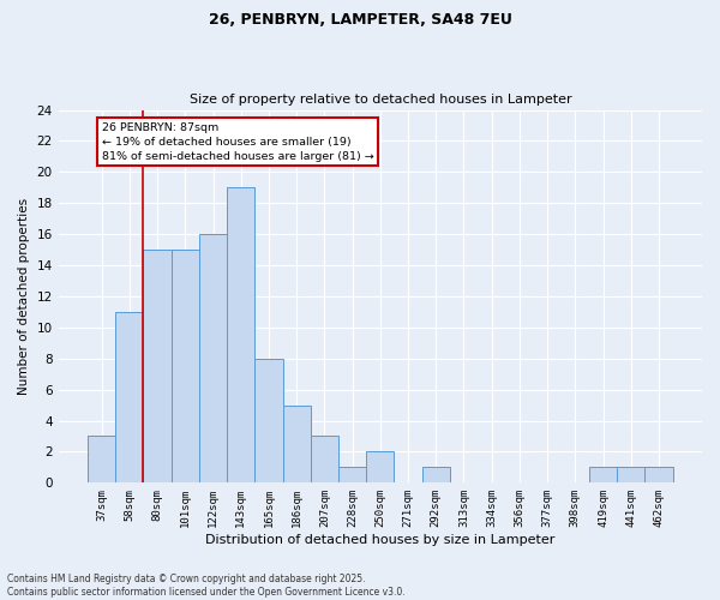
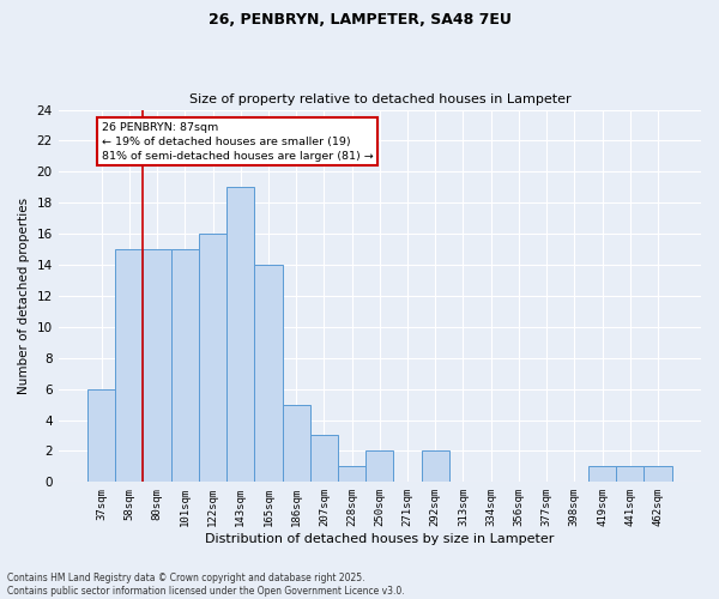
37sqm: 3 -> 6
58sqm: 11 -> 15
165sqm: 8 -> 14
292sqm: 1 -> 2
